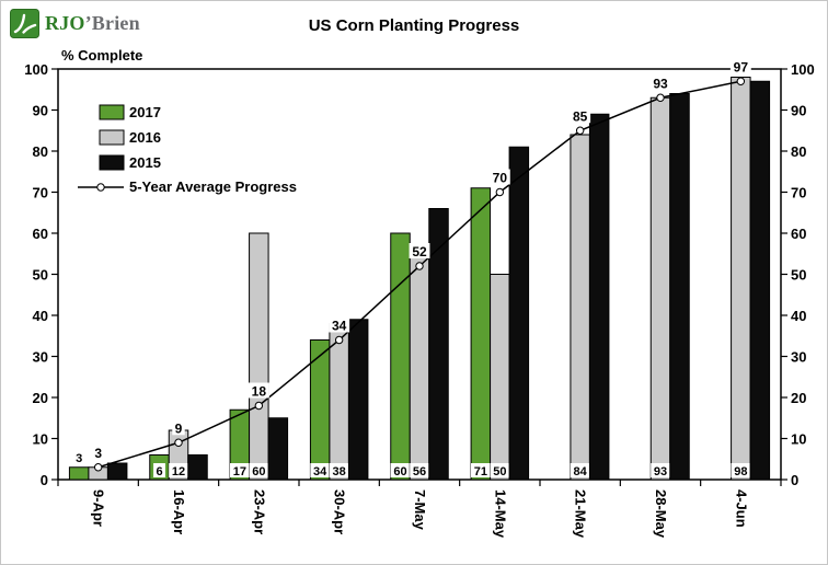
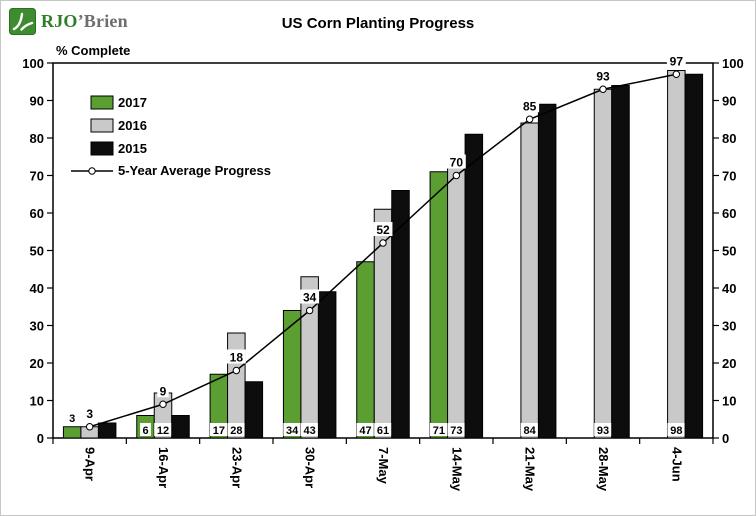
2016/23-Apr: 60 -> 28
2016/30-Apr: 38 -> 43
2017/7-May: 60 -> 47
2016/7-May: 56 -> 61
2016/14-May: 50 -> 73
